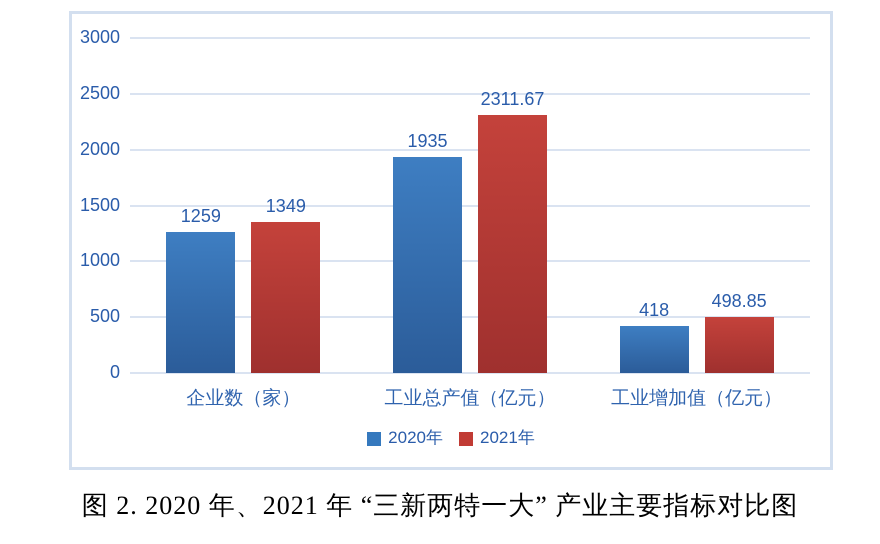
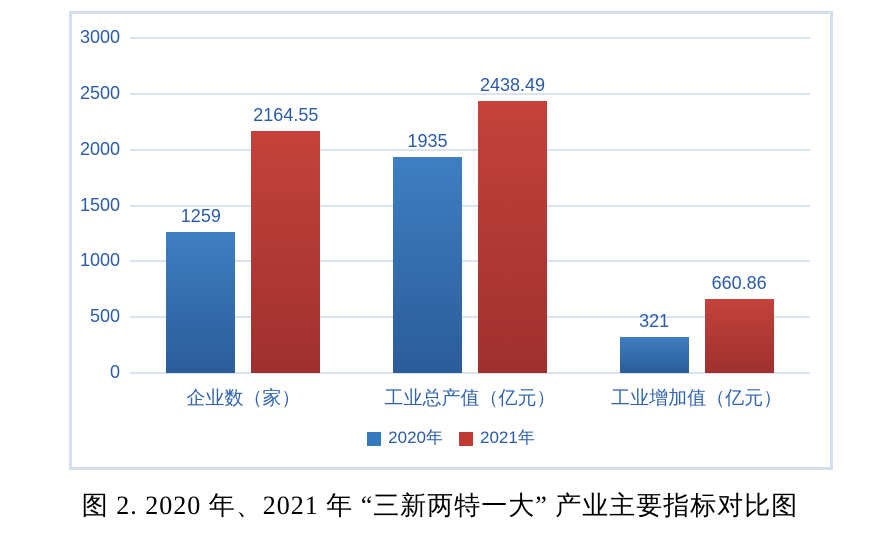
2021年/企业数（家）: 1349 -> 2164.55
2021年/工业总产值（亿元）: 2311.67 -> 2438.49
2020年/工业增加值（亿元）: 418 -> 321
2021年/工业增加值（亿元）: 498.85 -> 660.86
